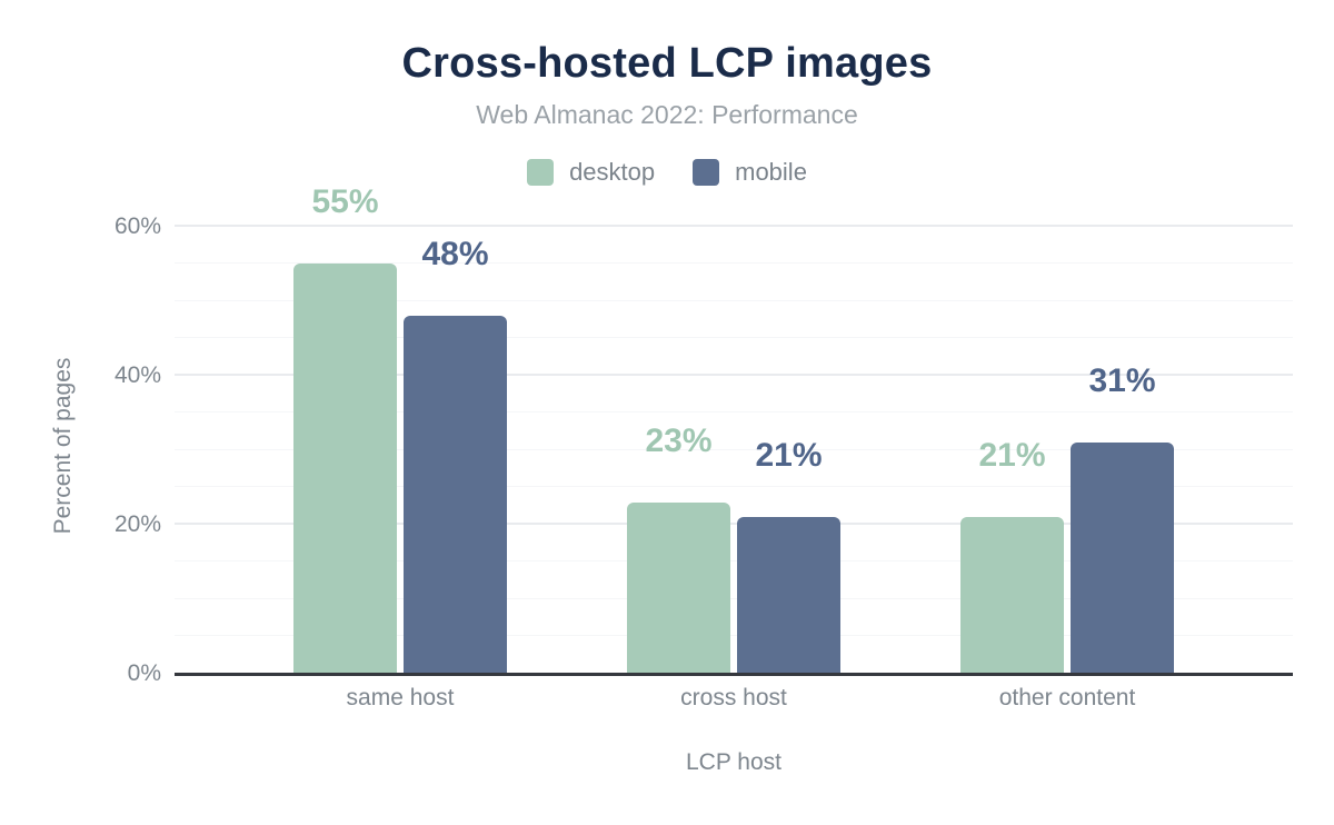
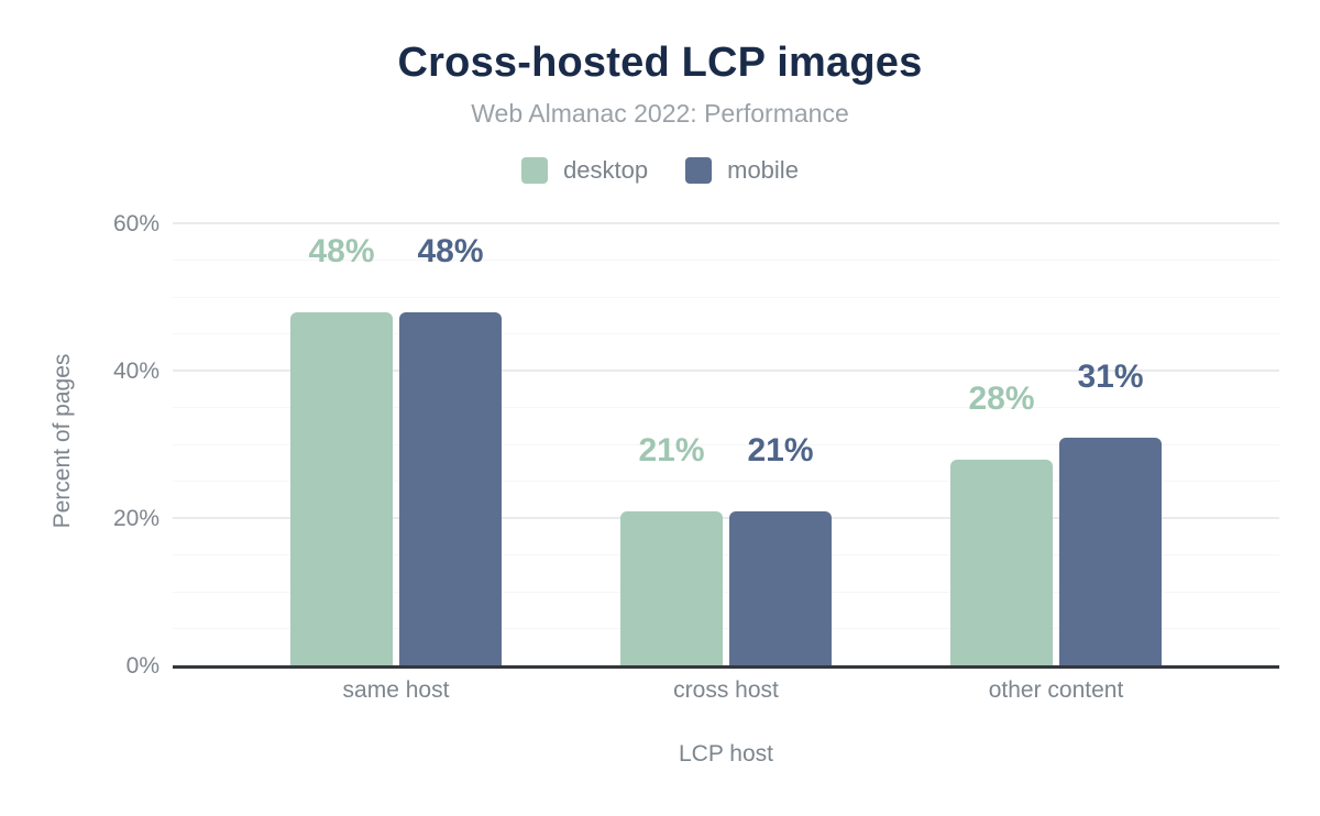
desktop/same host: 55% -> 48%
desktop/cross host: 23% -> 21%
desktop/other content: 21% -> 28%
